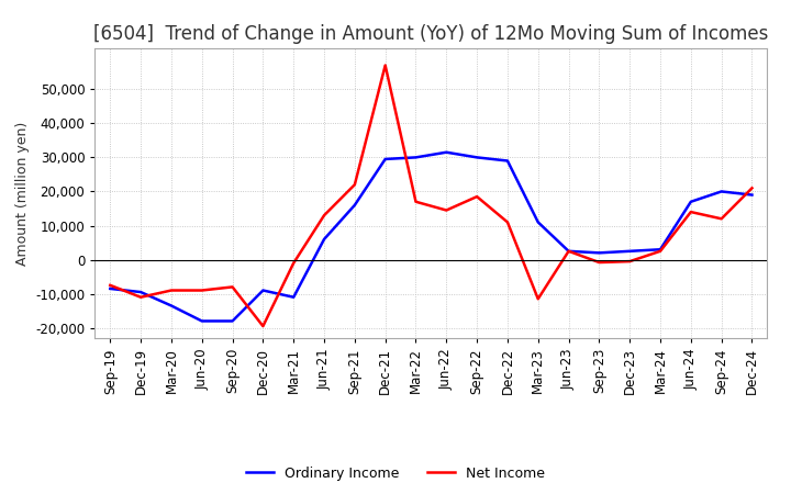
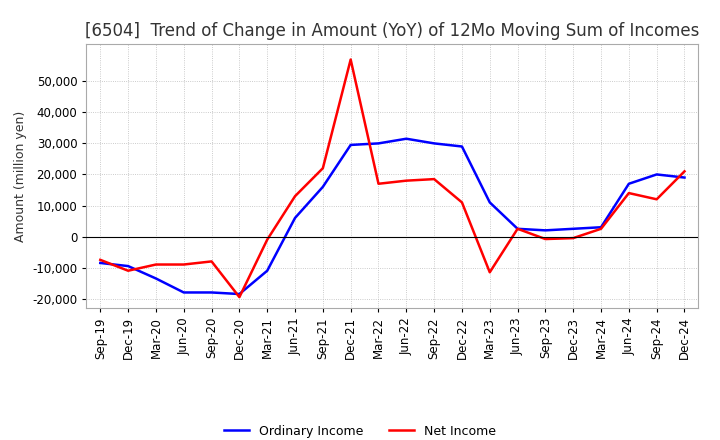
Ordinary Income/Dec-20: -9,000 -> -18,500
Net Income/Jun-22: 14,500 -> 18,000
